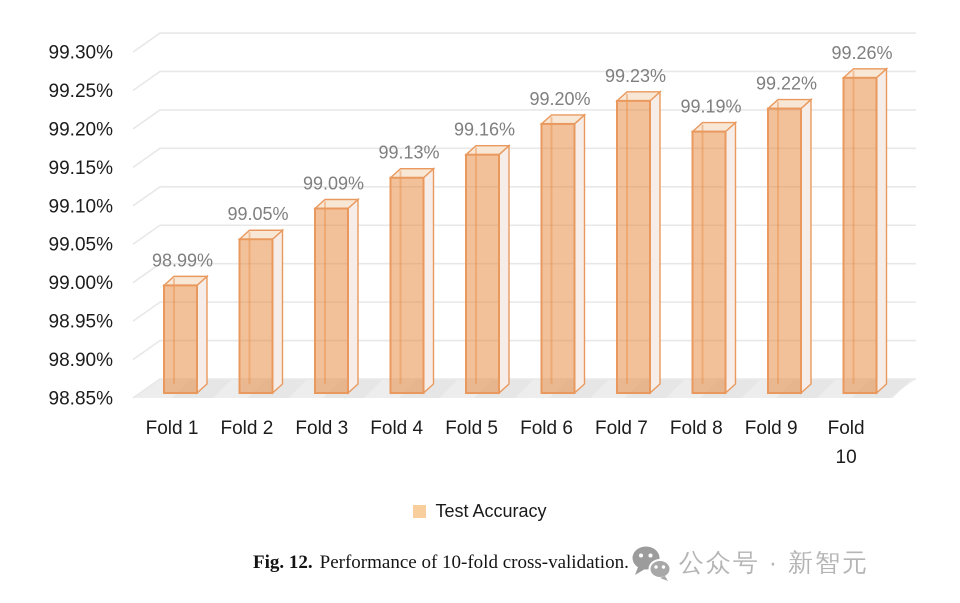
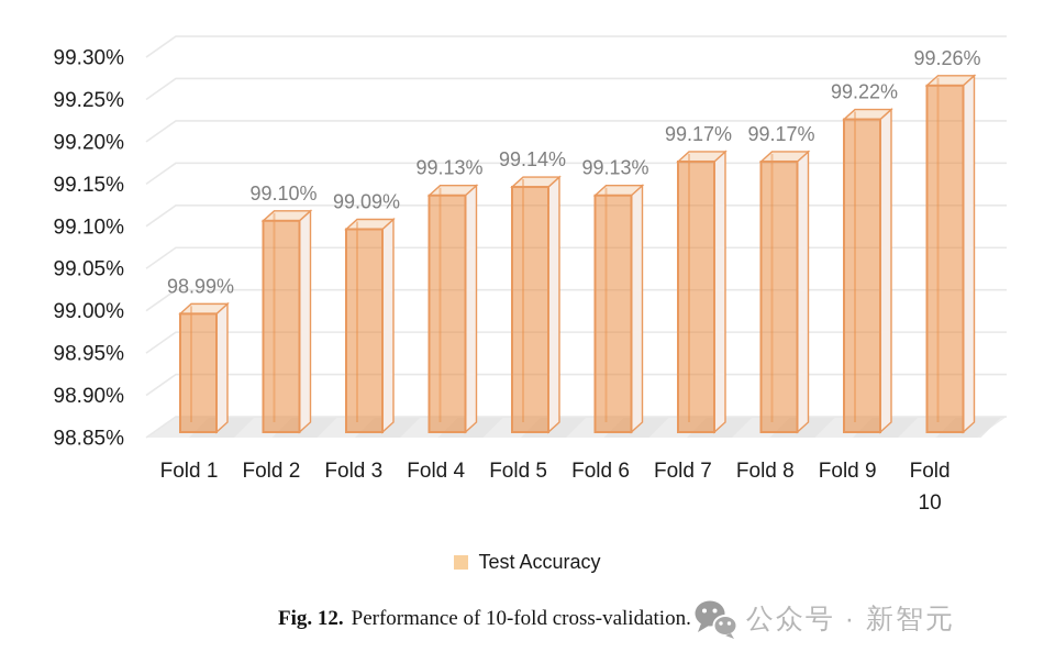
Fold 2: 99.05% -> 99.10%
Fold 5: 99.16% -> 99.14%
Fold 6: 99.20% -> 99.13%
Fold 7: 99.23% -> 99.17%
Fold 8: 99.19% -> 99.17%
